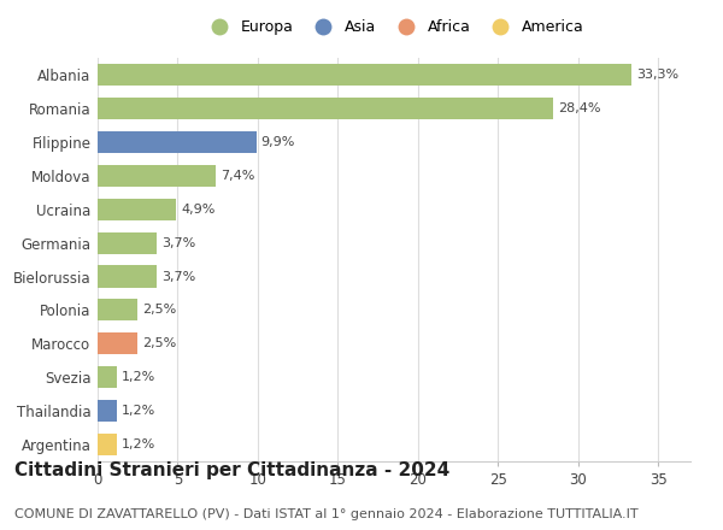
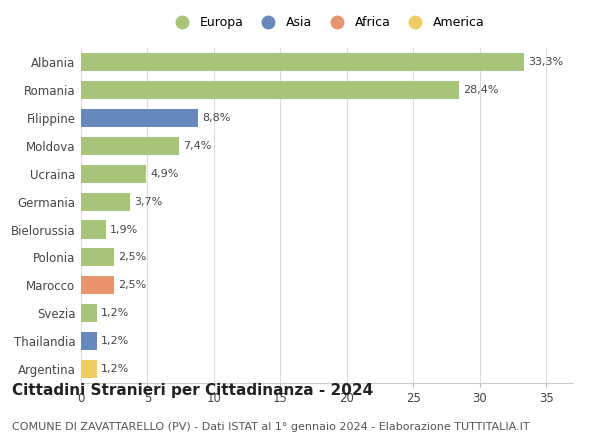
Filippine: 9,9% -> 8,8%
Bielorussia: 3,7% -> 1,9%
